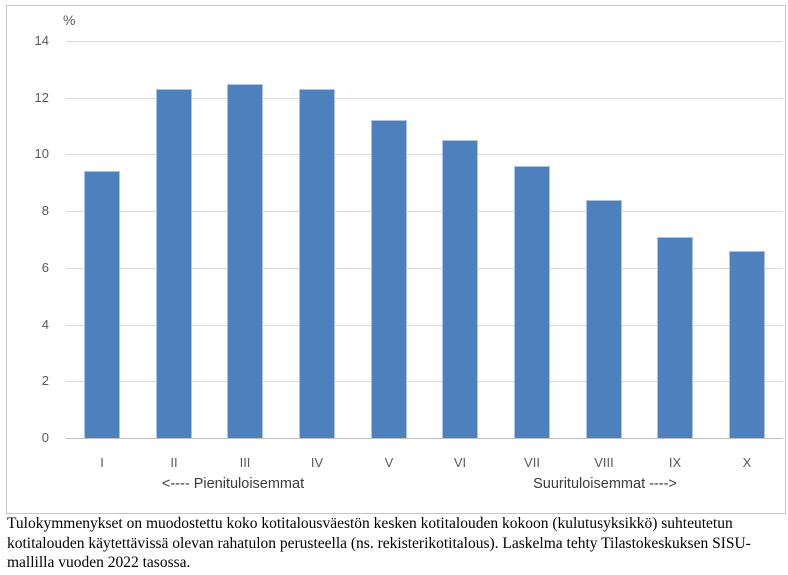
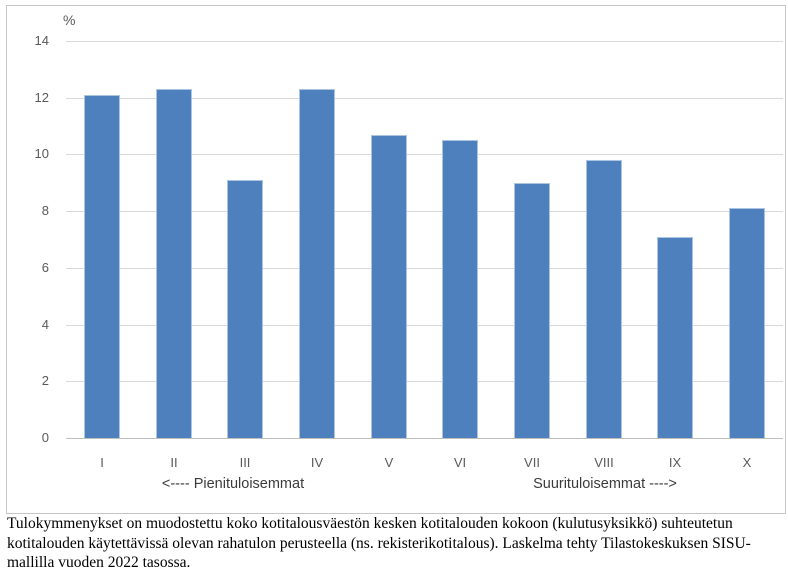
I: 9.4 -> 12.1
III: 12.5 -> 9.1
V: 11.2 -> 10.7
VII: 9.6 -> 9.0
VIII: 8.4 -> 9.8
X: 6.6 -> 8.1
